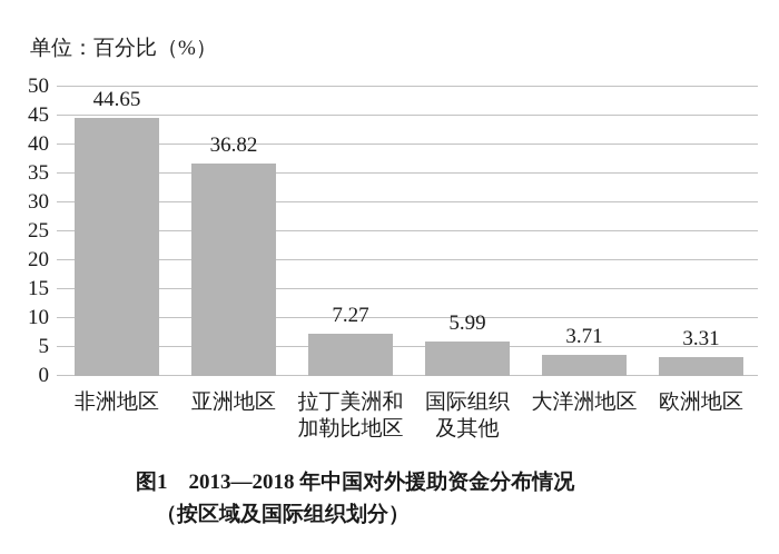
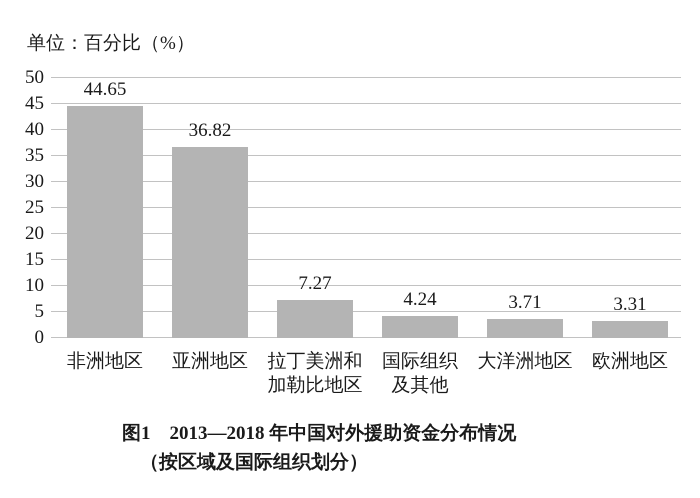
国际组织及其他: 5.99 -> 4.24
